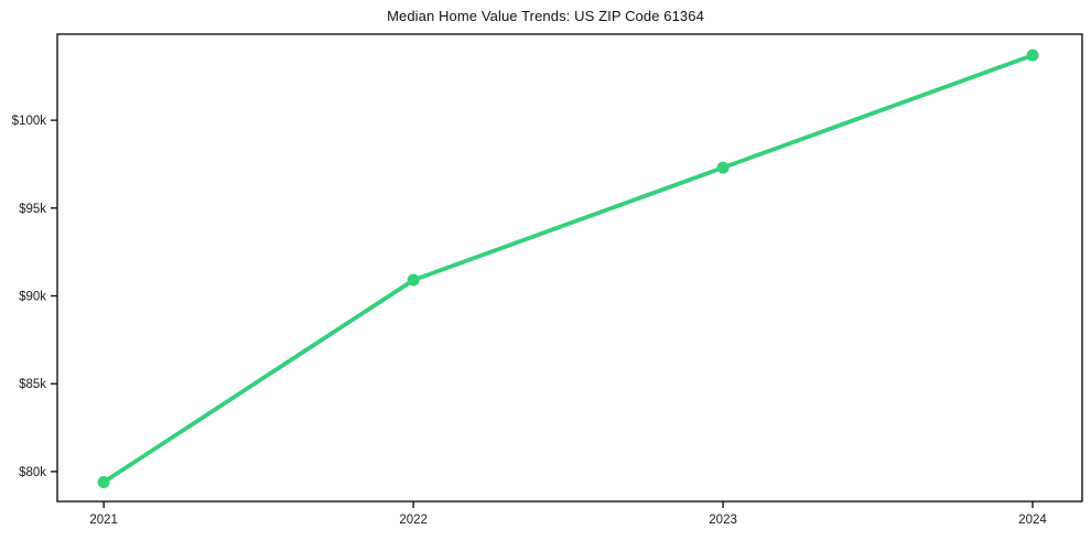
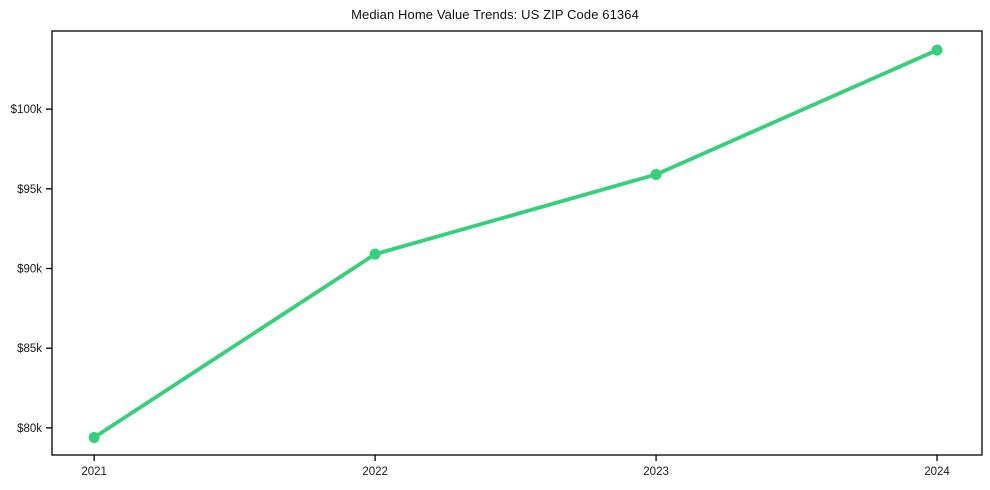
2023: $97.3k -> $95.9k
